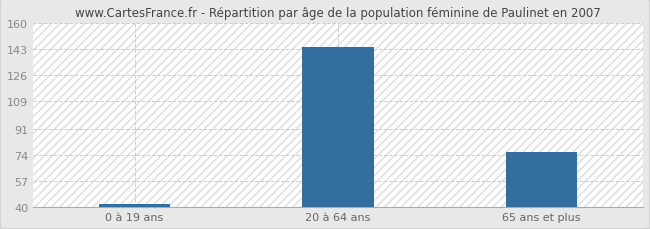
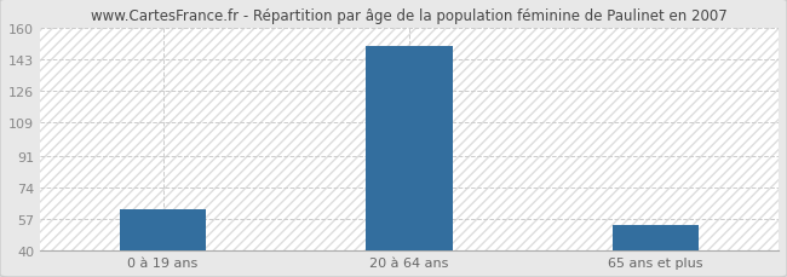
0 à 19 ans: 42 -> 62
20 à 64 ans: 144 -> 150
65 ans et plus: 76 -> 54
